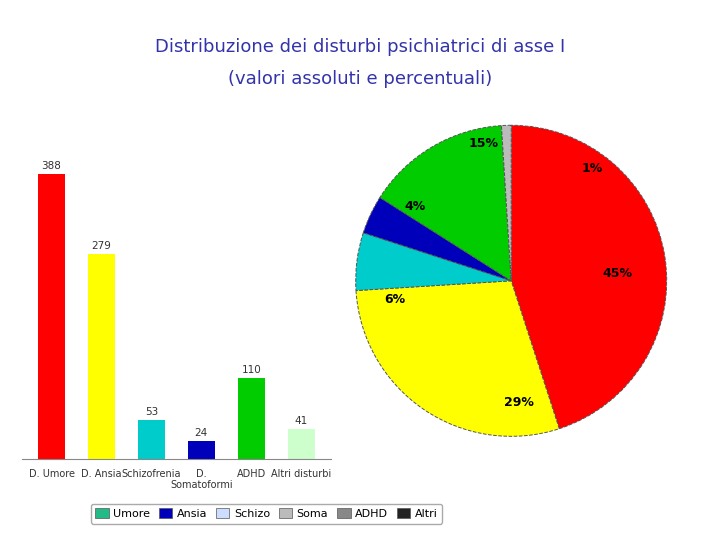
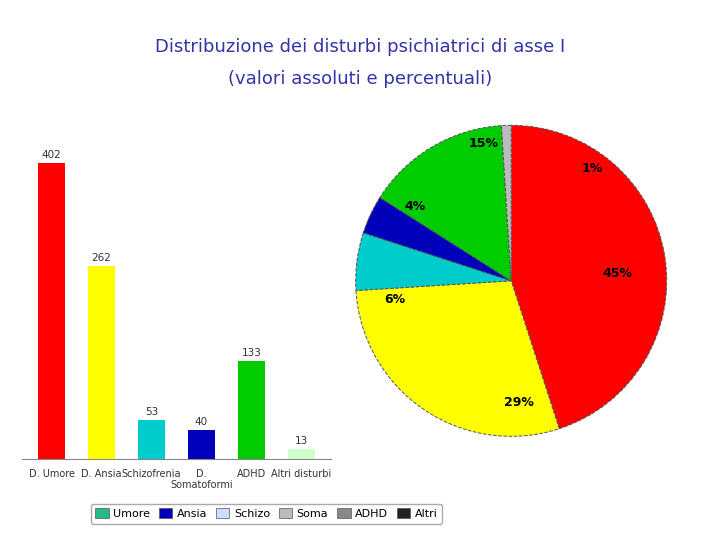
D. Umore: 388 -> 402
D. Ansia: 279 -> 262
D. Somatoformi: 24 -> 40
ADHD: 110 -> 133
Altri disturbi: 41 -> 13
